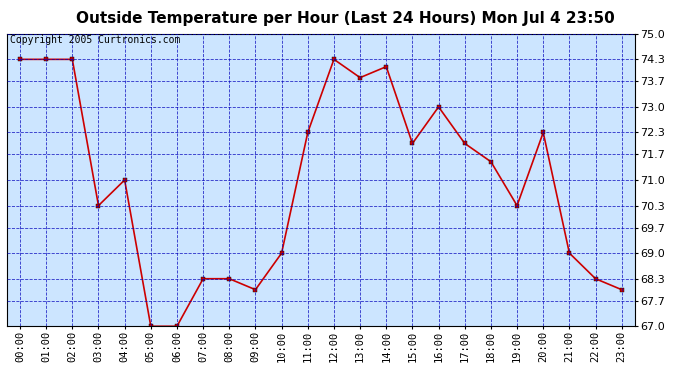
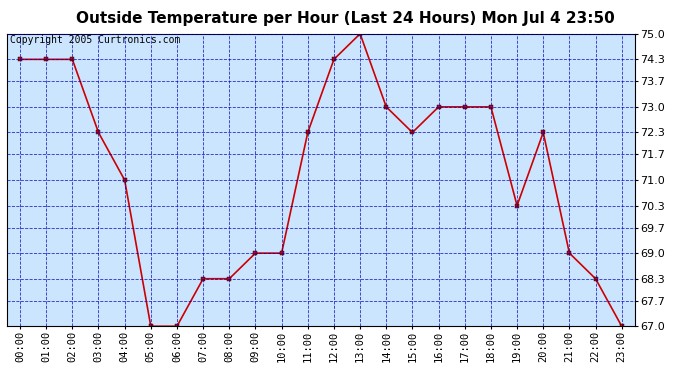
03:00: 70.3 -> 72.3
09:00: 68.0 -> 69.0
13:00: 73.8 -> 75.0
14:00: 74.1 -> 73.0
15:00: 72.0 -> 72.3
17:00: 72.0 -> 73.0
18:00: 71.5 -> 73.0
23:00: 68.0 -> 67.0
